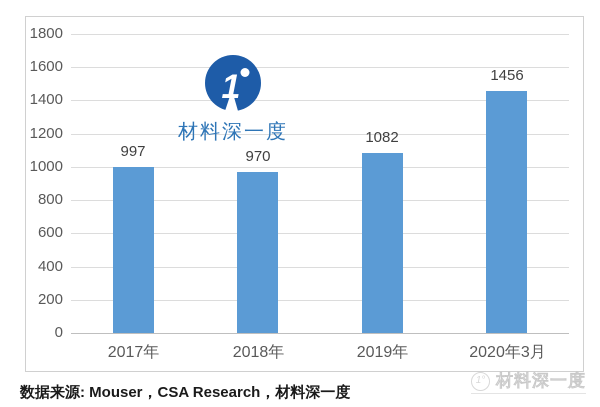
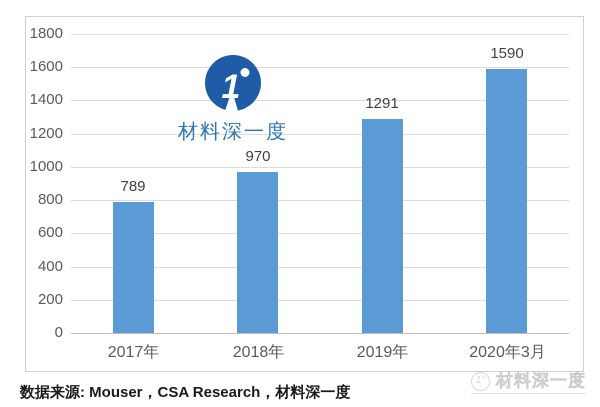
2017年: 997 -> 789
2019年: 1082 -> 1291
2020年3月: 1456 -> 1590
